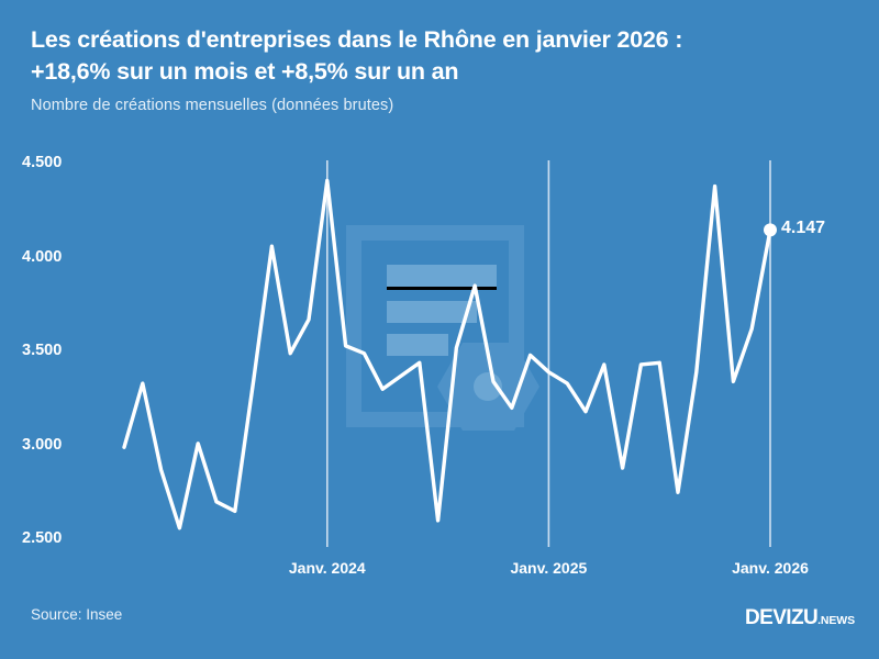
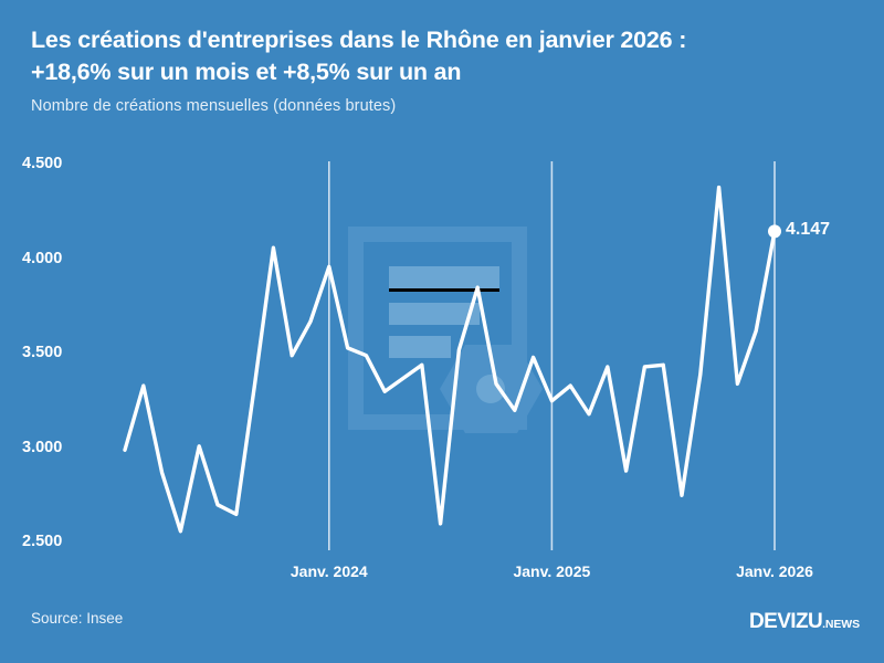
Janv. 2024: 4410 -> 3960
Janv. 2025: 3390 -> 3250
